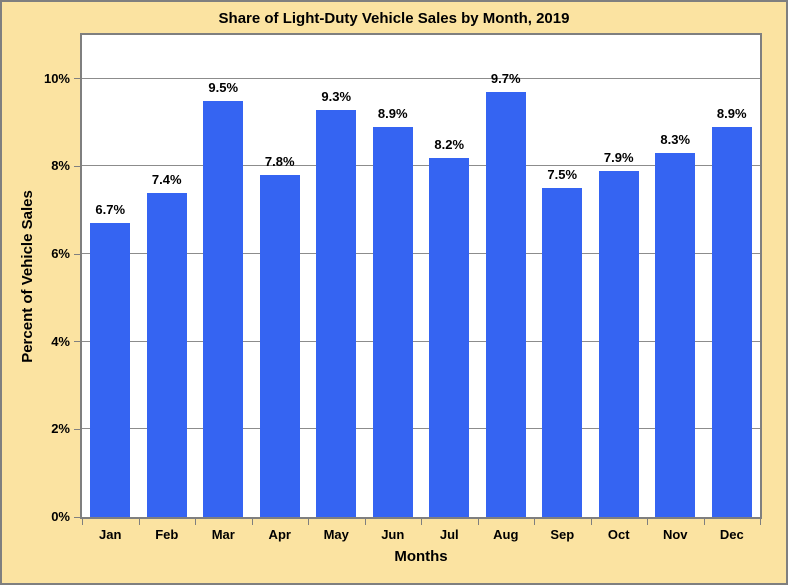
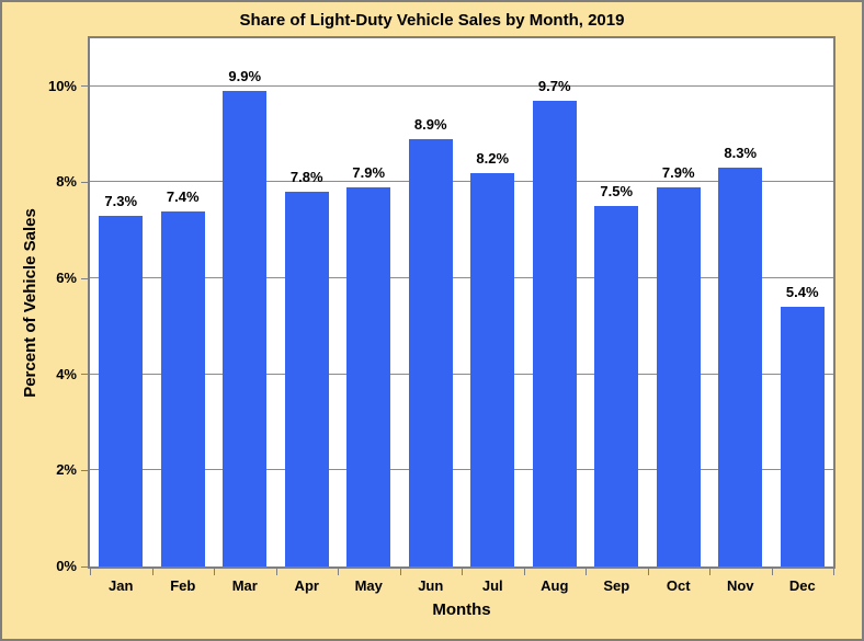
Jan: 6.7% -> 7.3%
Mar: 9.5% -> 9.9%
May: 9.3% -> 7.9%
Dec: 8.9% -> 5.4%
